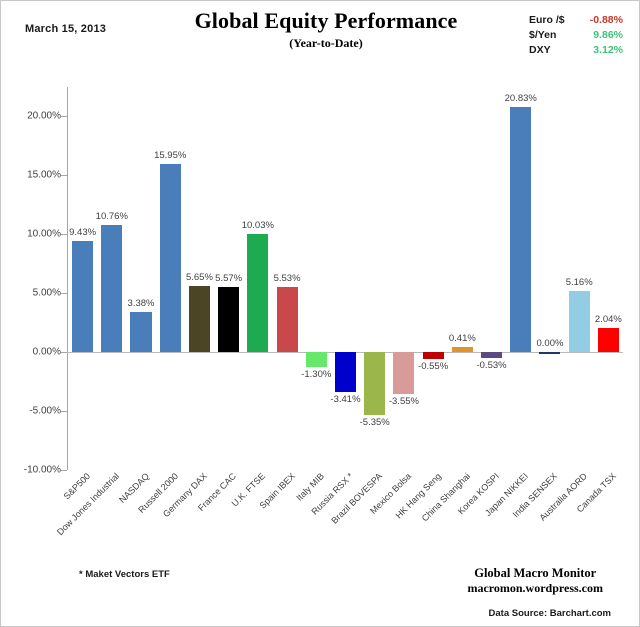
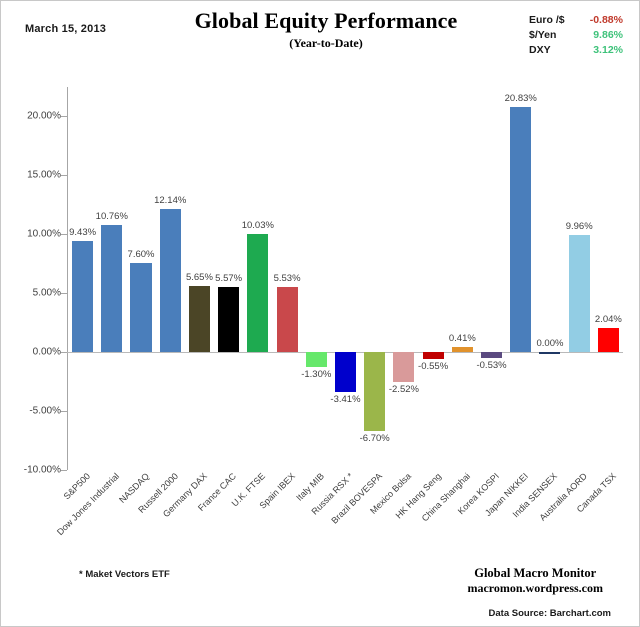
NASDAQ: 3.38% -> 7.60%
Russell 2000: 15.95% -> 12.14%
Brazil BOVESPA: -5.35% -> -6.70%
Mexico Bolsa: -3.55% -> -2.52%
Australia AORD: 5.16% -> 9.96%
